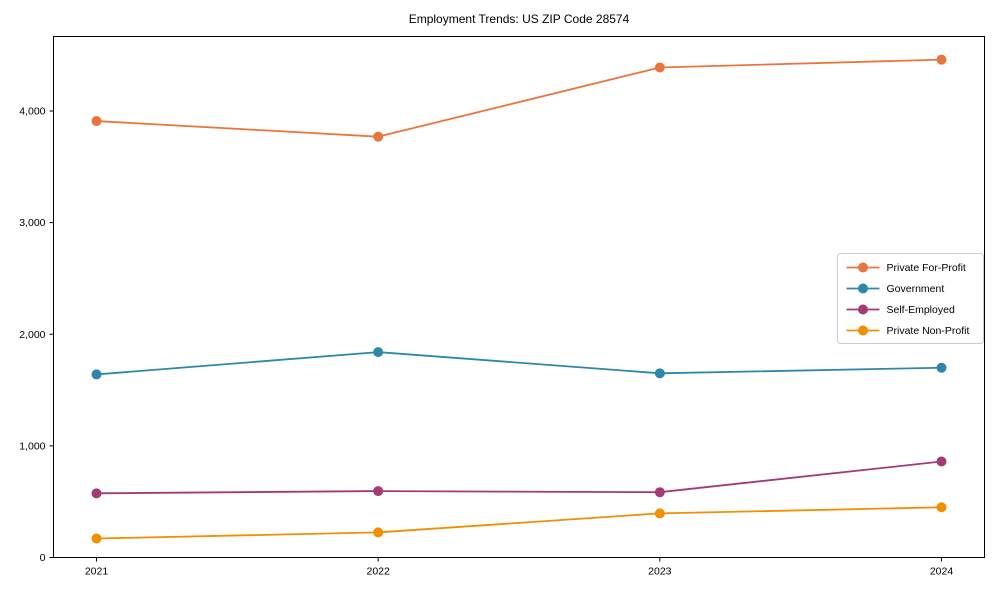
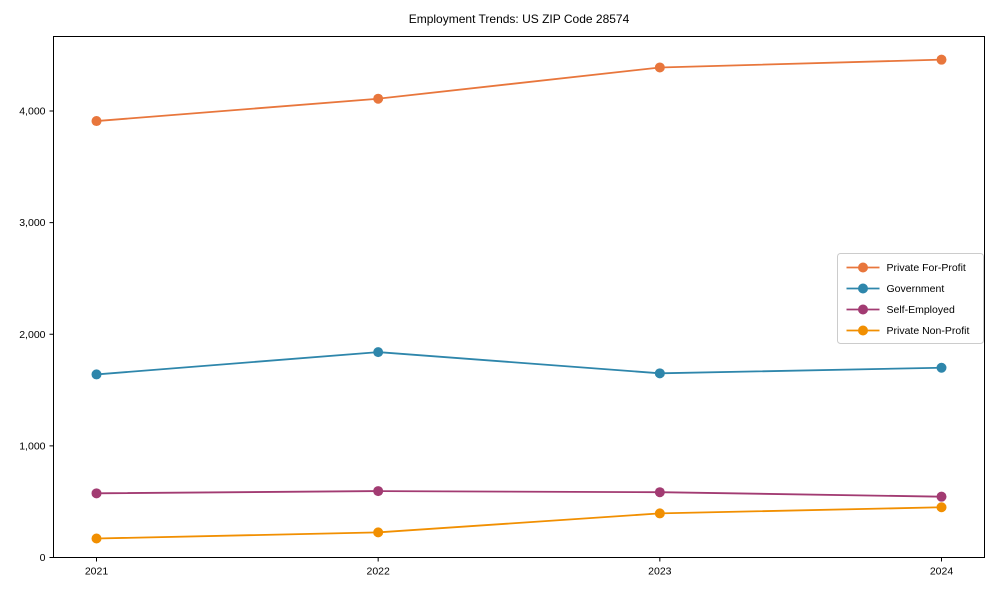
Private For-Profit/2022: 3770 -> 4110
Self-Employed/2024: 860 -> 540
